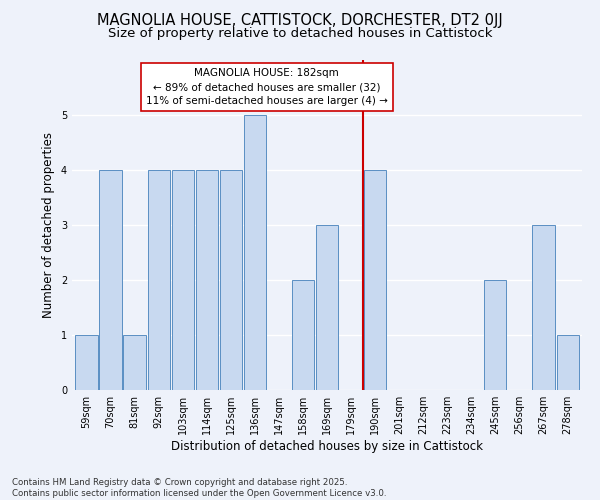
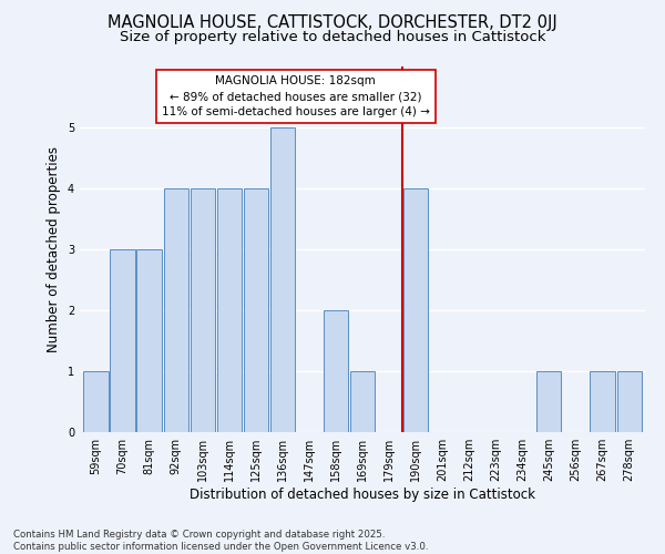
70sqm: 4 -> 3
81sqm: 1 -> 3
169sqm: 3 -> 1
245sqm: 2 -> 1
267sqm: 3 -> 1
